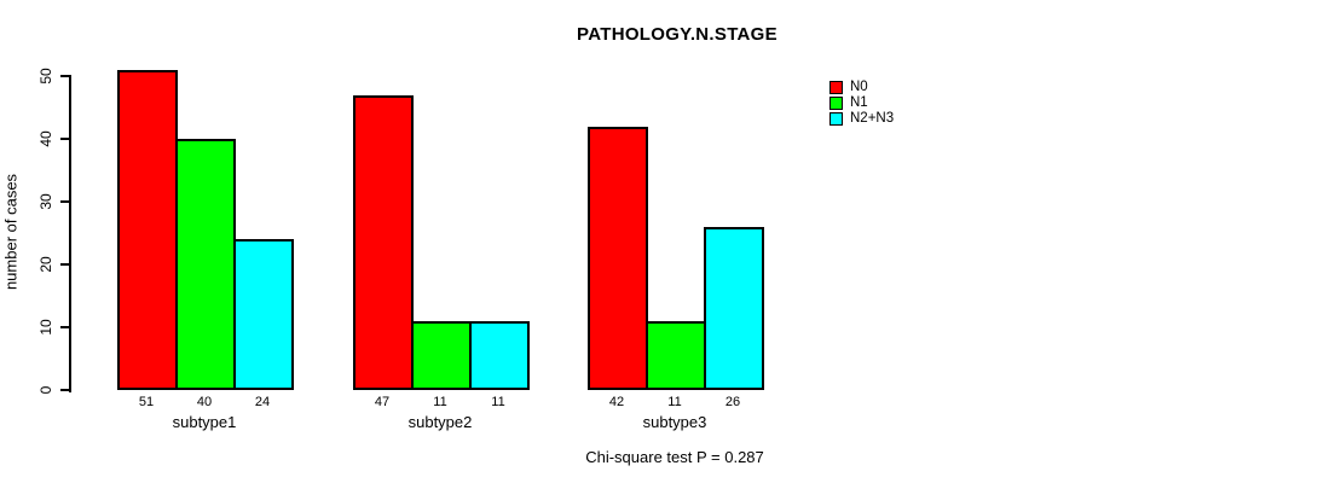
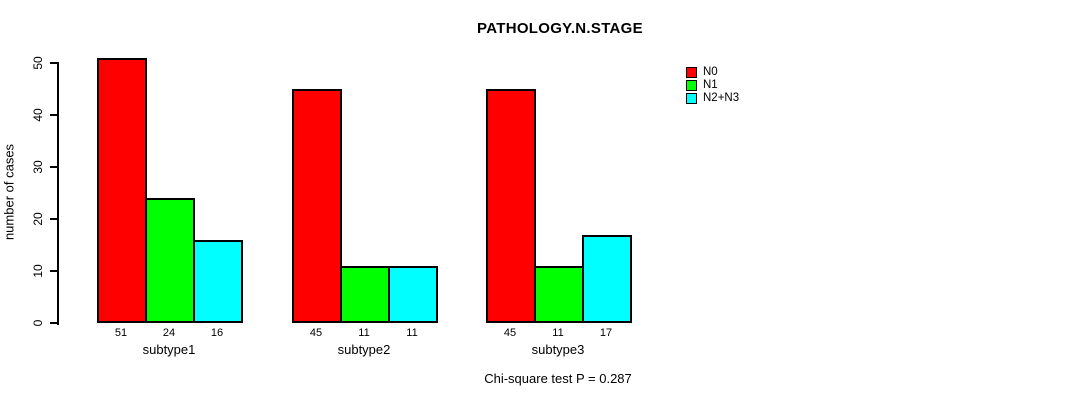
N1/subtype1: 40 -> 24
N2+N3/subtype1: 24 -> 16
N0/subtype2: 47 -> 45
N0/subtype3: 42 -> 45
N2+N3/subtype3: 26 -> 17
